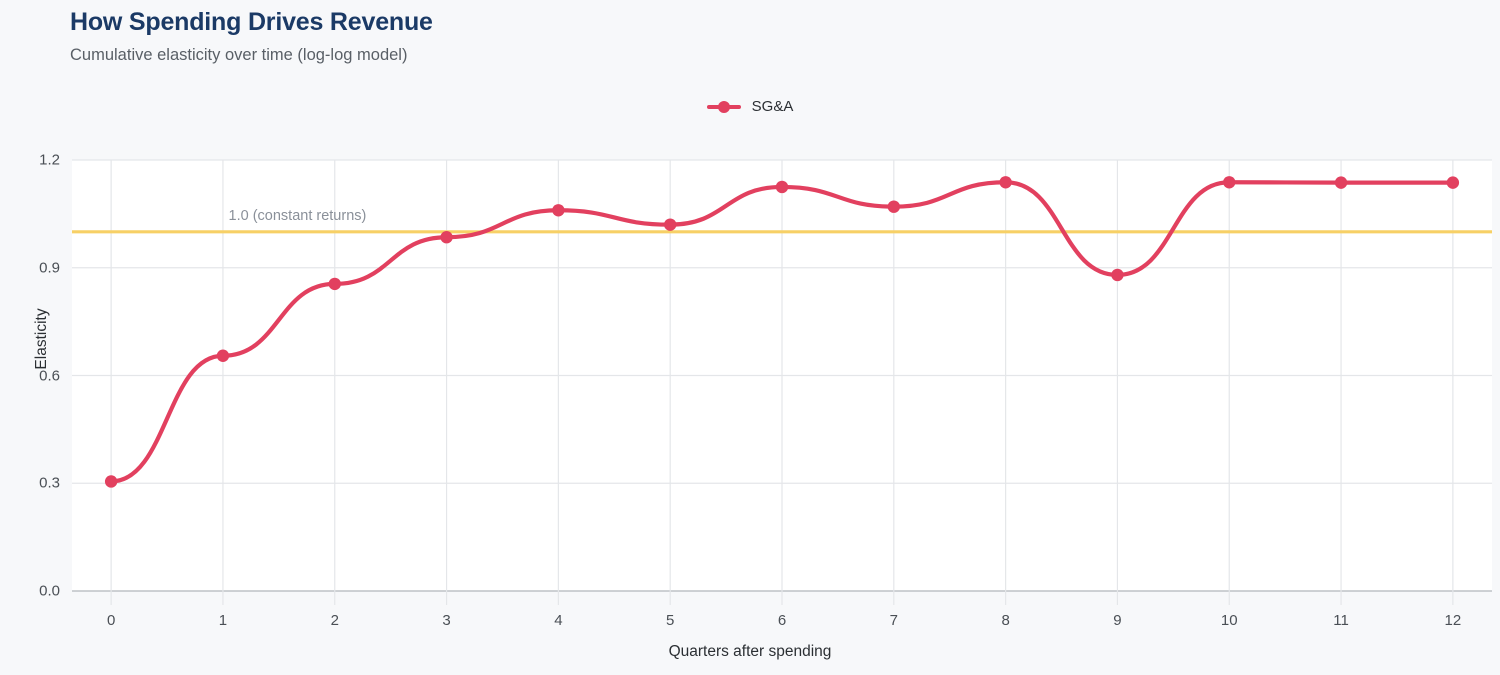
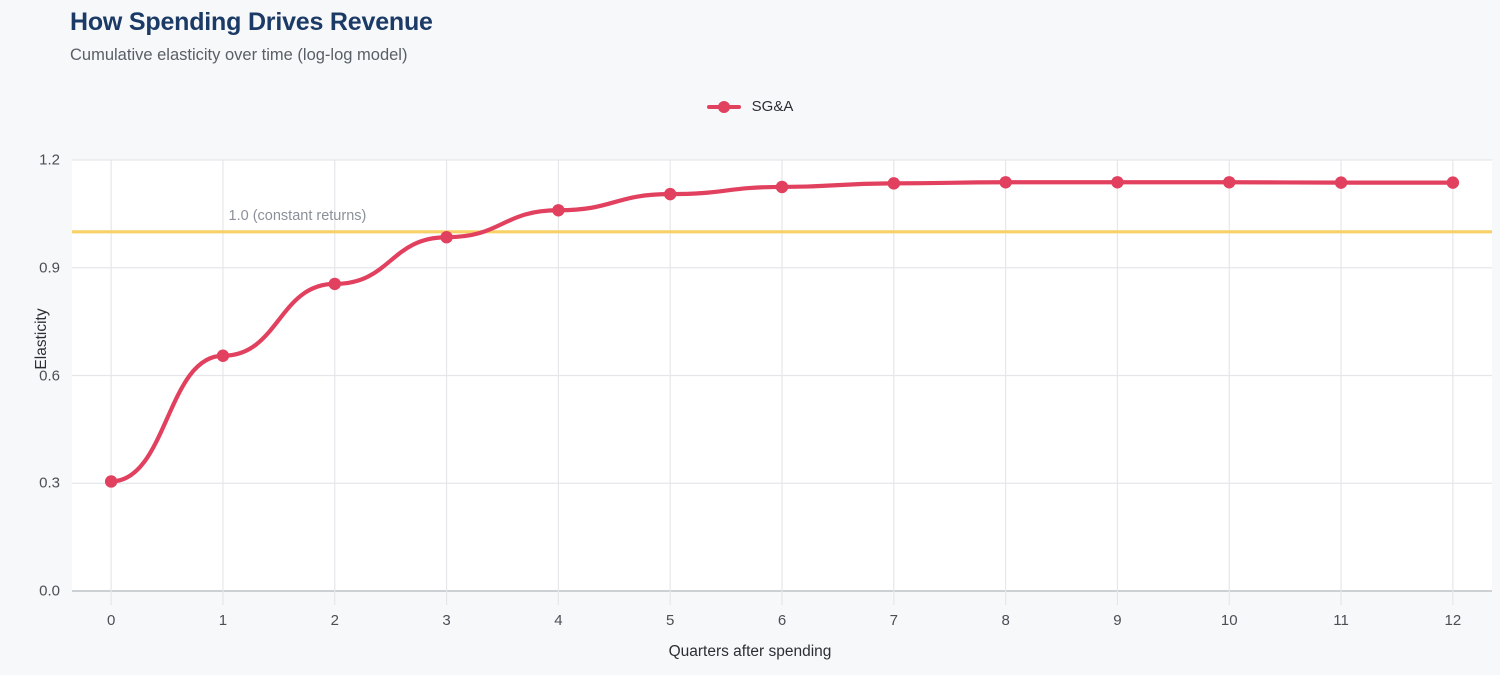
5: 1.02 -> 1.10
7: 1.07 -> 1.14
9: 0.88 -> 1.14
